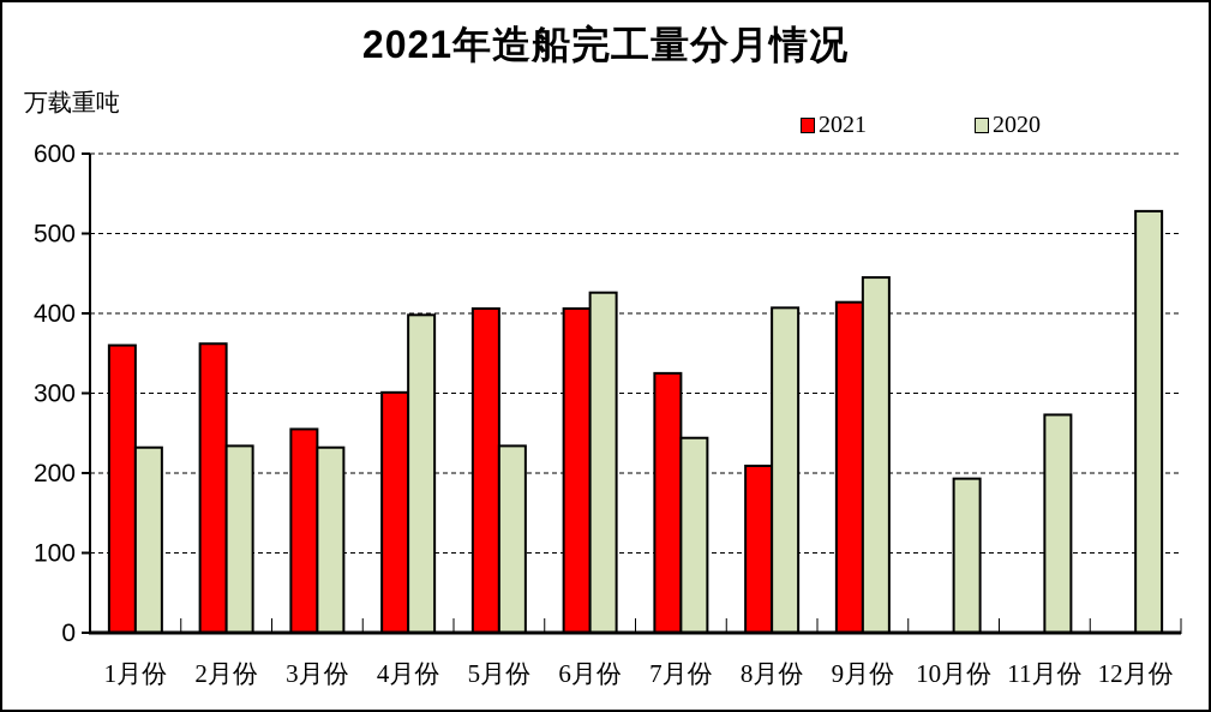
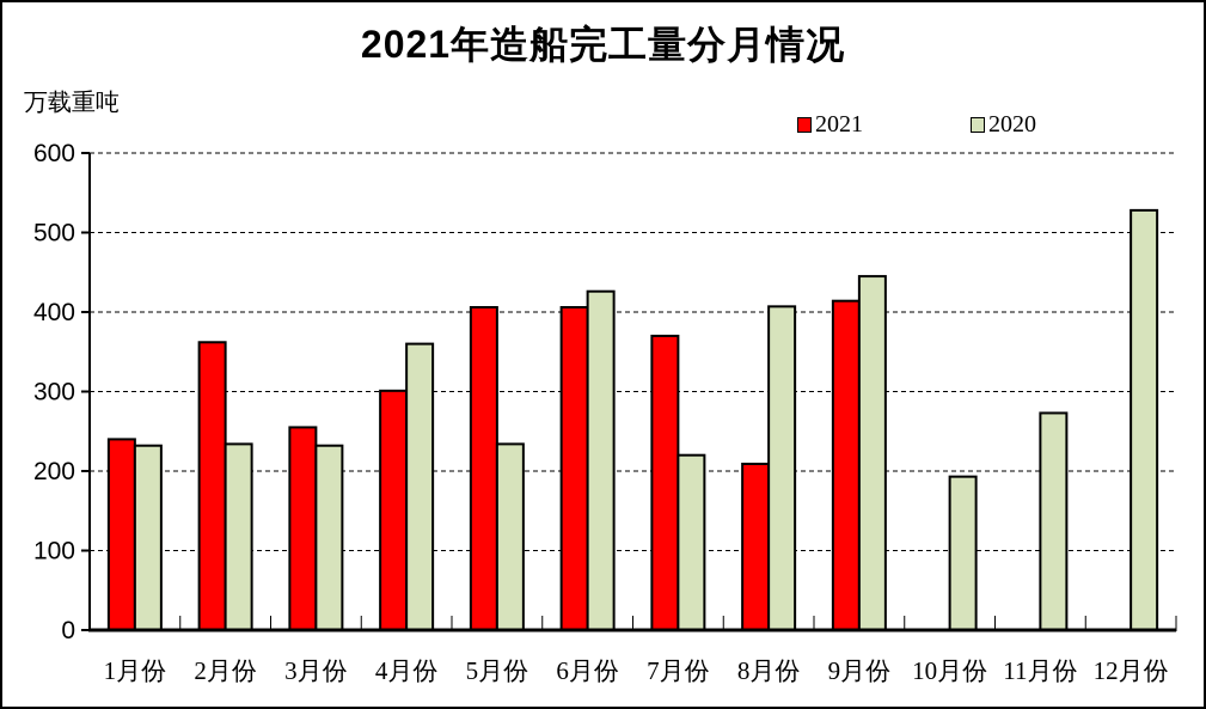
2021/1月份: 360 -> 240
2020/4月份: 400 -> 360
2021/7月份: 320 -> 370
2020/7月份: 240 -> 220
